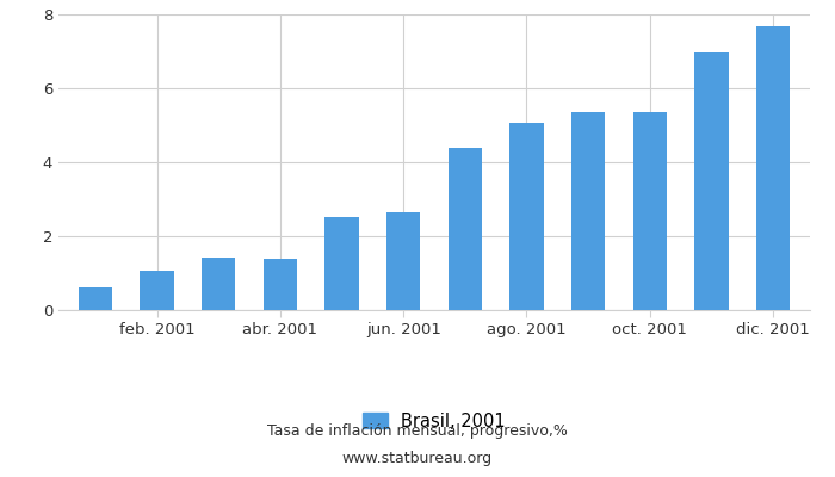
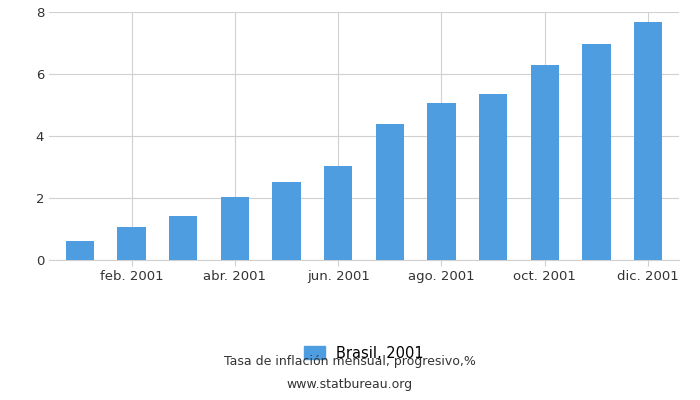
abr. 2001: 1.40 -> 2.03
jun. 2001: 2.65 -> 3.02
oct. 2001: 5.35 -> 6.29
